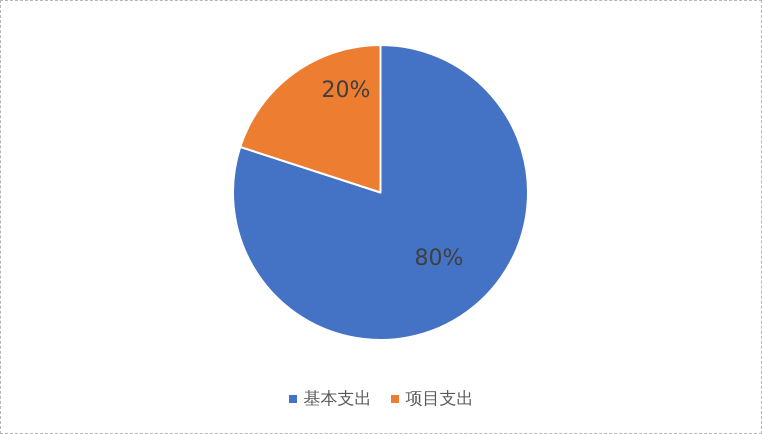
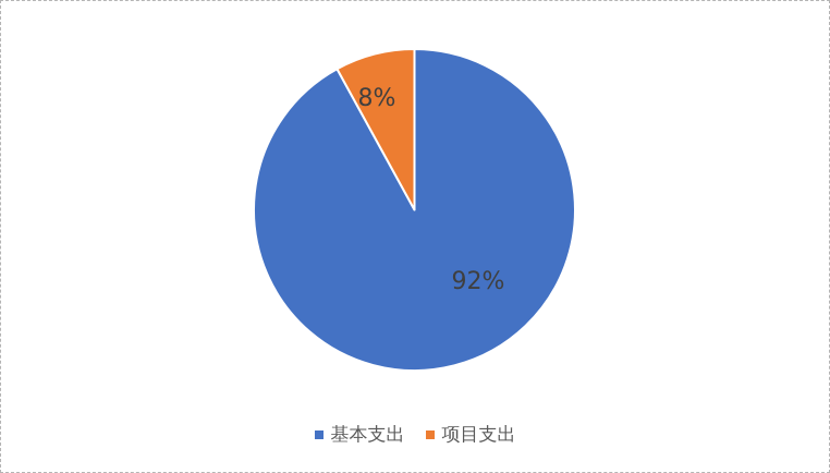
基本支出: 80% -> 92%
项目支出: 20% -> 8%
